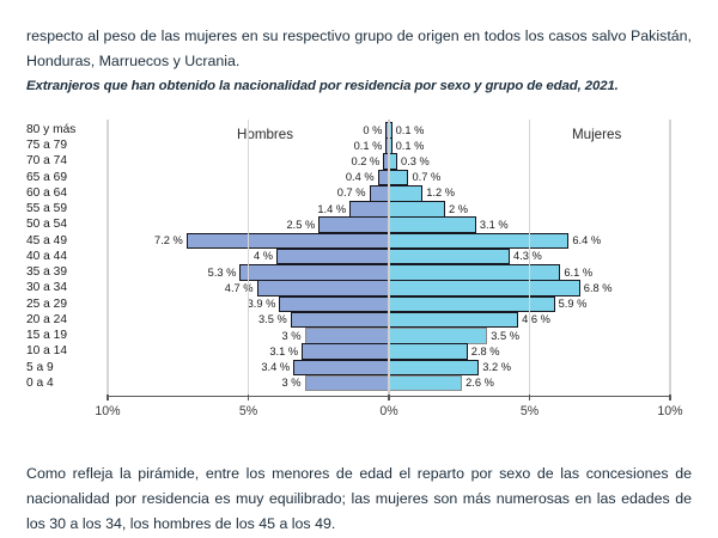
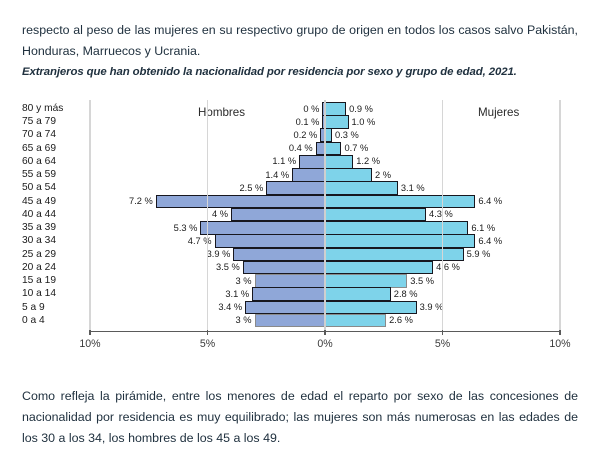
Mujeres/80 y más: 0.1 -> 0.9
Mujeres/75 a 79: 0.1 -> 1.0
Hombres/60 a 64: 0.7 -> 1.1
Mujeres/30 a 34: 6.8 -> 6.4
Mujeres/5 a 9: 3.2 -> 3.9
